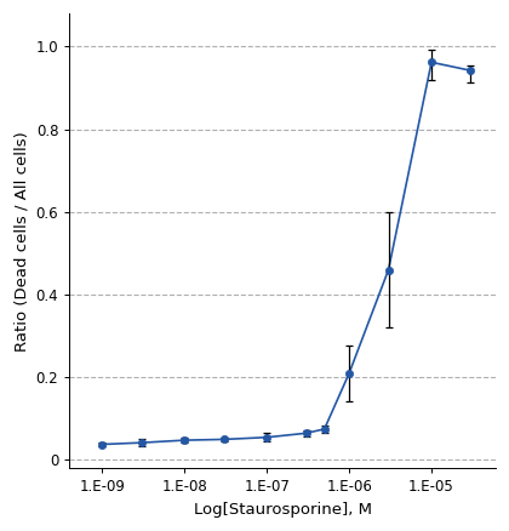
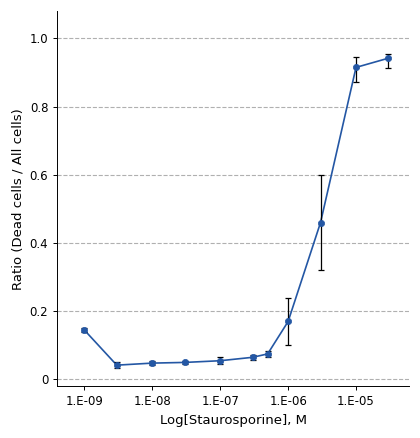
1.E-09: 0.038 -> 0.145
1.E-06: 0.210 -> 0.170
1.E-05: 0.962 -> 0.915
